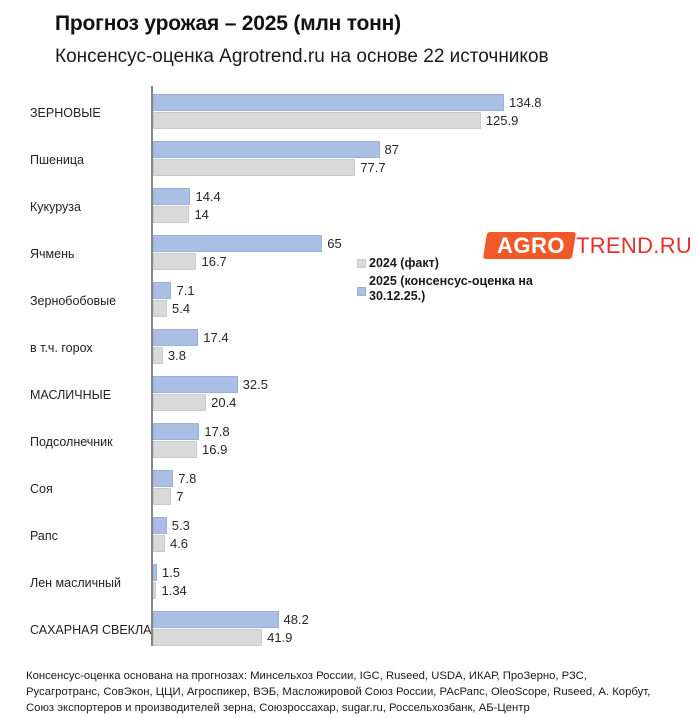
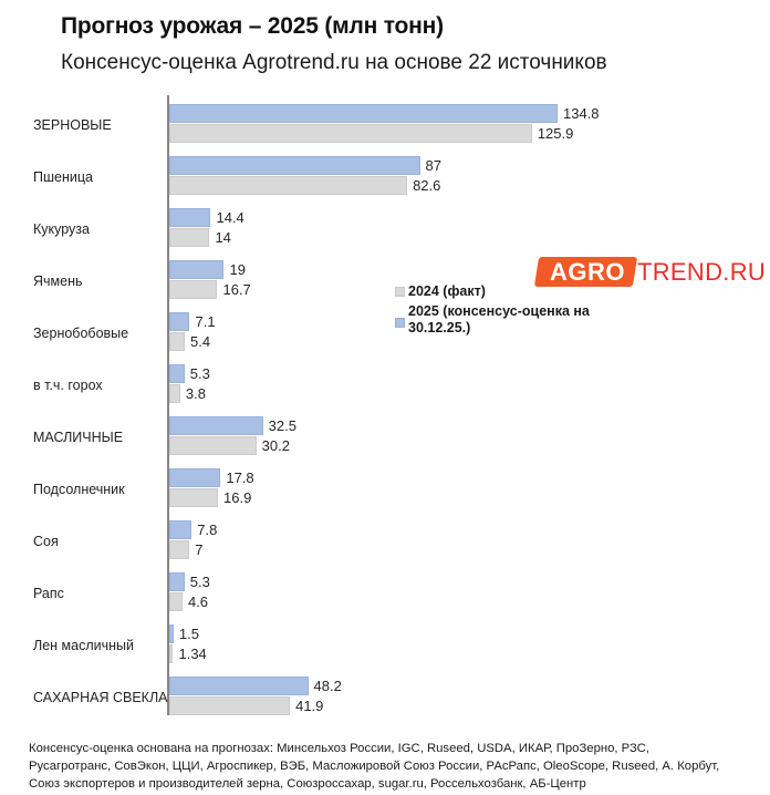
2024 (факт)/Пшеница: 77.7 -> 82.6
2025 (консенсус-оценка на 30.12.25.)/Ячмень: 65 -> 19
2025 (консенсус-оценка на 30.12.25.)/в т.ч. горох: 17.4 -> 5.3
2024 (факт)/МАСЛИЧНЫЕ: 20.4 -> 30.2
